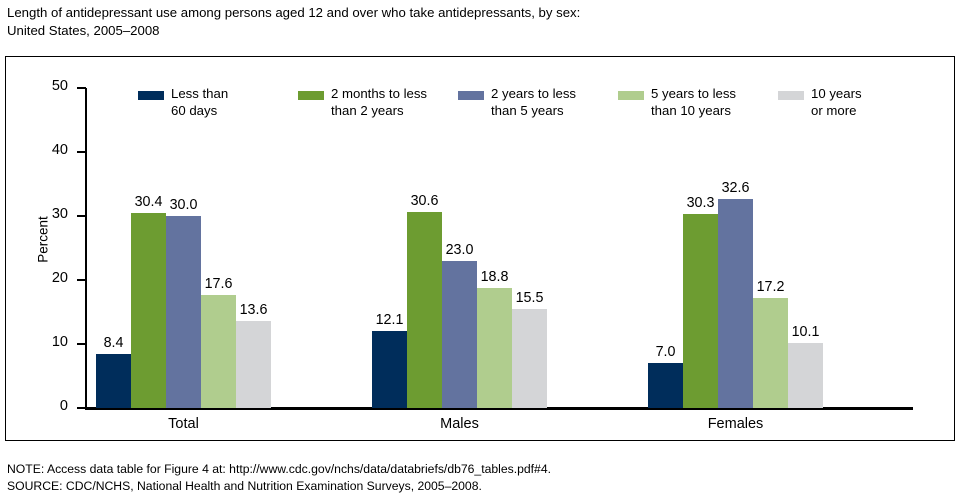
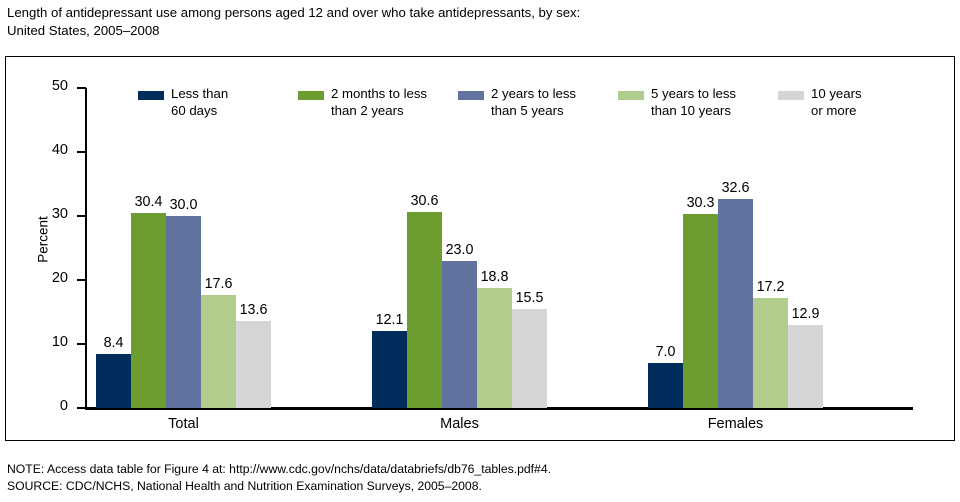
10 years or more/Females: 10.1 -> 12.9
